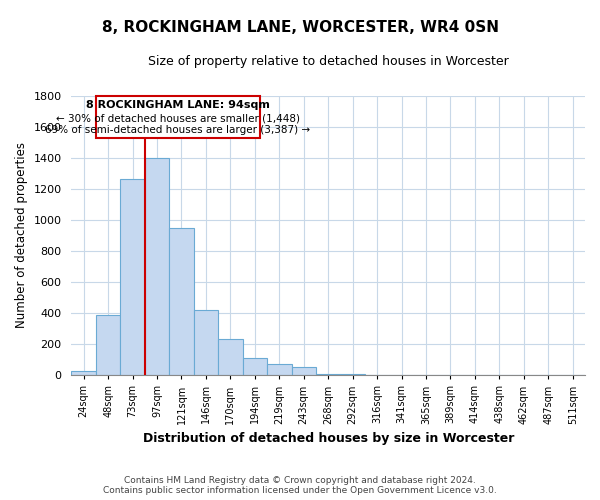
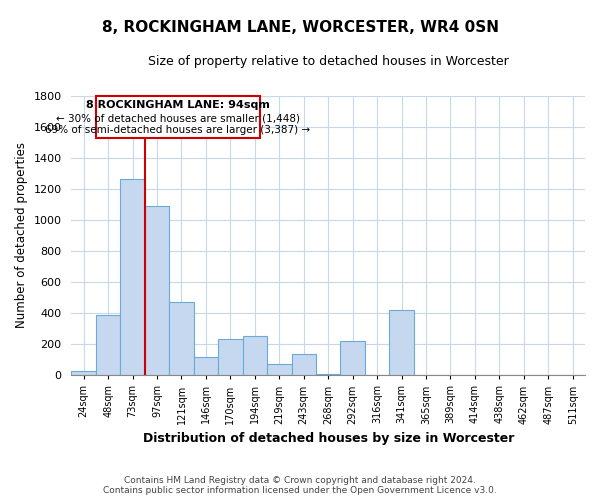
97sqm: 1400 -> 1090
121sqm: 950 -> 470
146sqm: 420 -> 120
194sqm: 110 -> 250
243sqm: 50 -> 140
292sqm: 0 -> 220
341sqm: 0 -> 420
